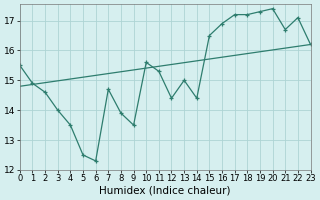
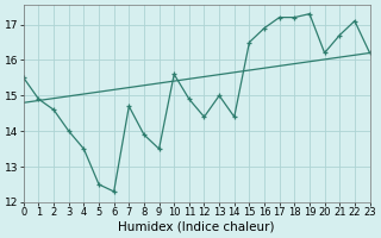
11: 15.3 -> 14.9
20: 17.4 -> 16.2
